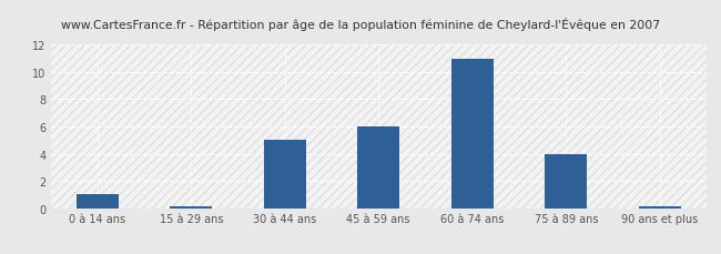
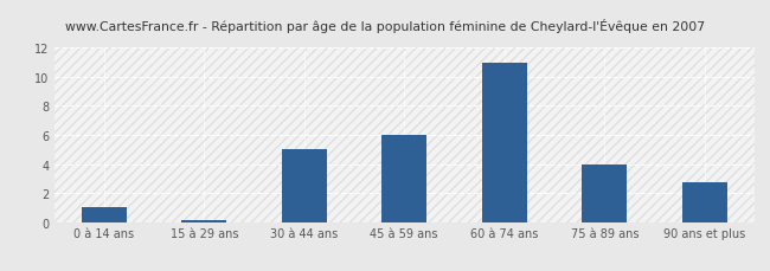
90 ans et plus: 0.1 -> 2.7
